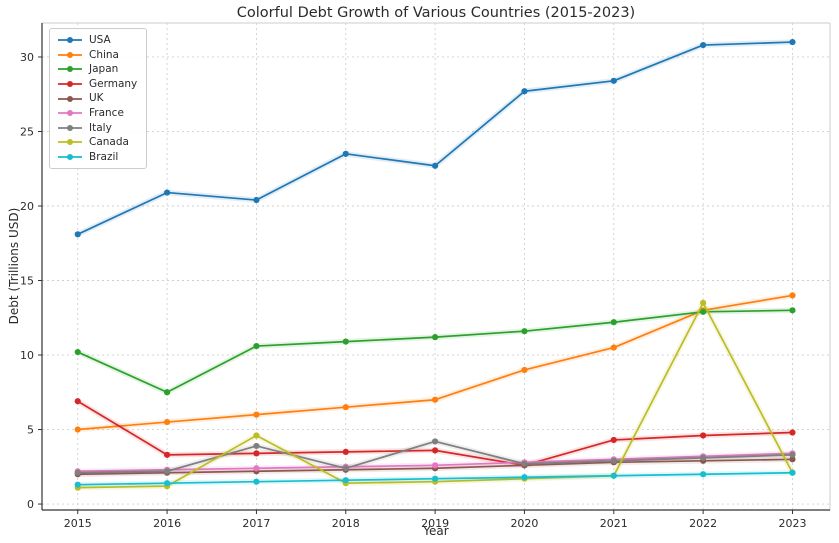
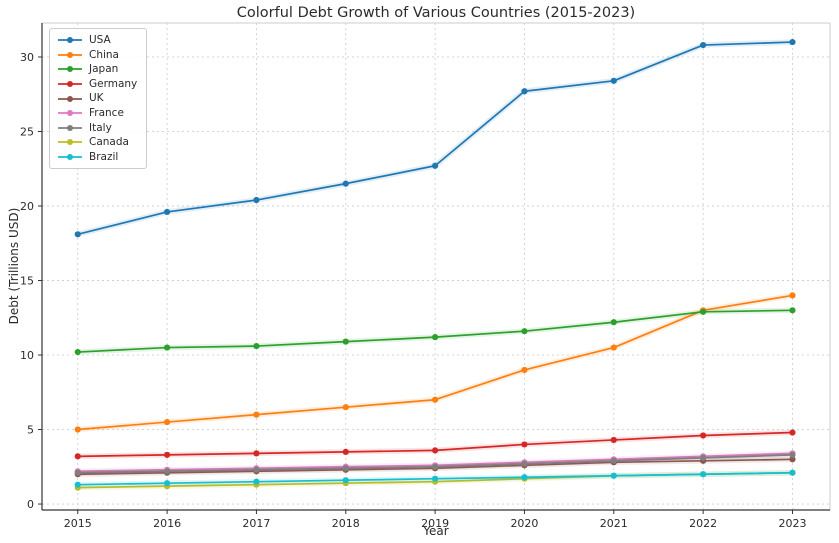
Germany/2015: 6.9 -> 3.2
USA/2016: 20.9 -> 19.6
Japan/2016: 7.5 -> 10.5
Italy/2017: 3.9 -> 2.3
Canada/2017: 4.6 -> 1.3
USA/2018: 23.5 -> 21.5
Italy/2019: 4.2 -> 2.5
Germany/2020: 2.6 -> 4.0
Canada/2022: 13.5 -> 2.0
